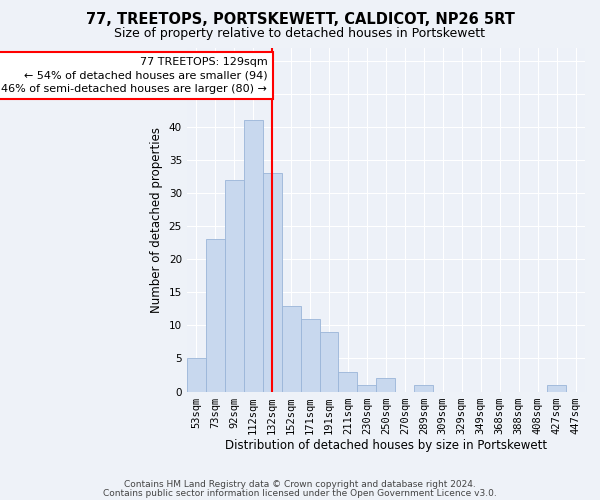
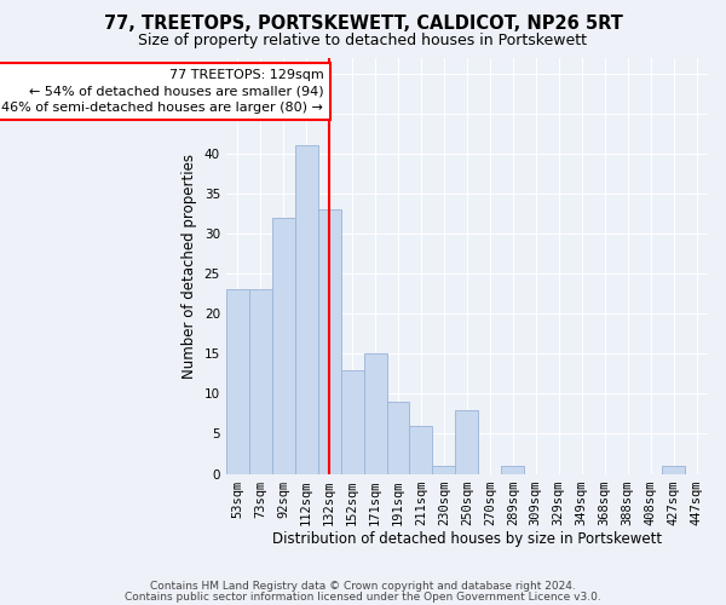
53sqm: 5 -> 23
171sqm: 11 -> 15
211sqm: 3 -> 6
250sqm: 2 -> 8
